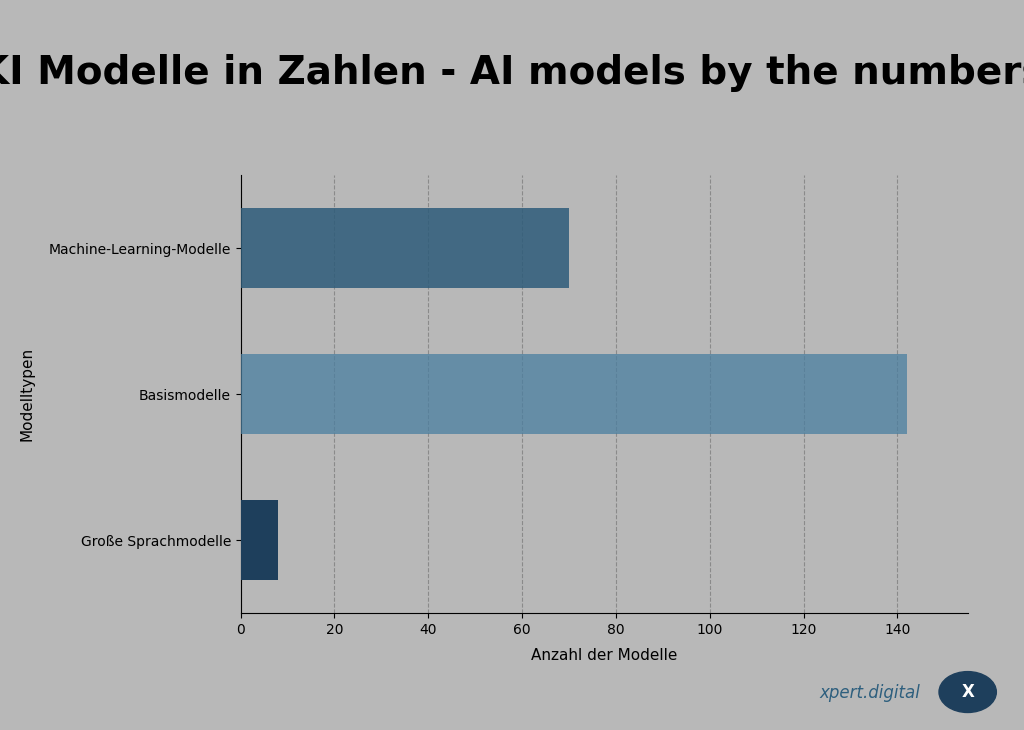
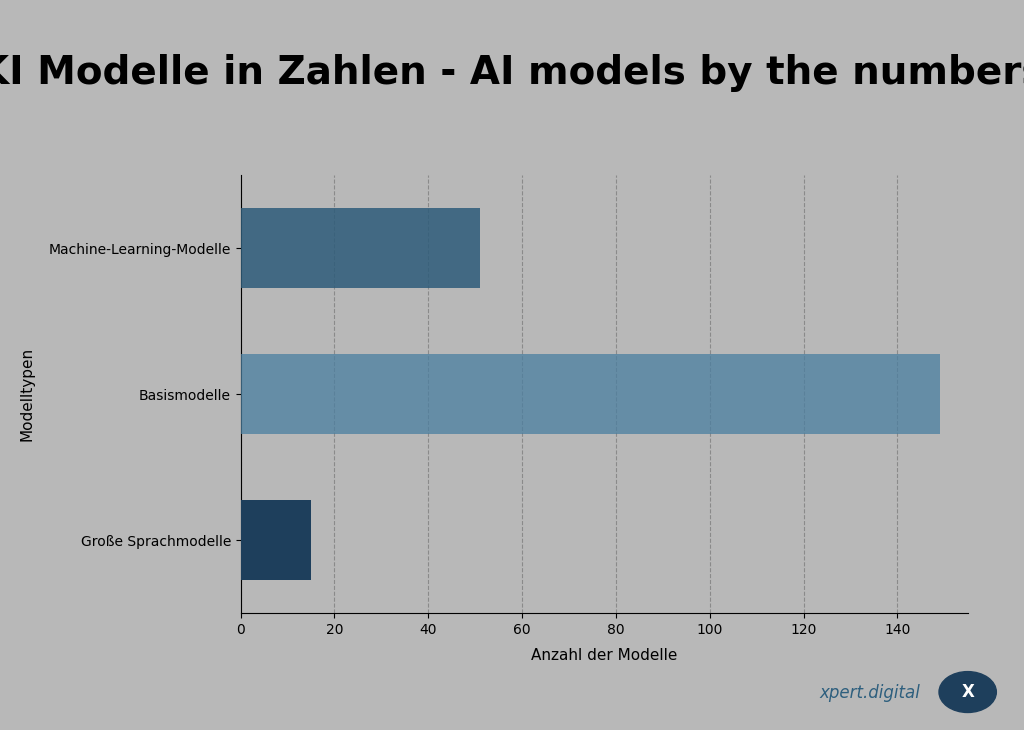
Machine-Learning-Modelle: 70 -> 51
Basismodelle: 142 -> 149
Große Sprachmodelle: 8 -> 15
